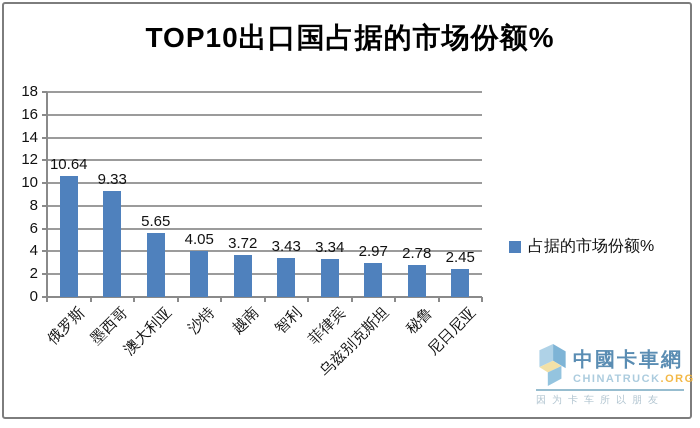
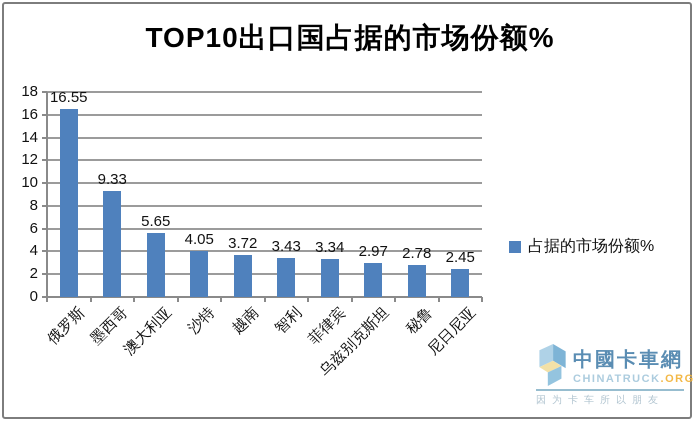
俄罗斯: 10.64 -> 16.55
